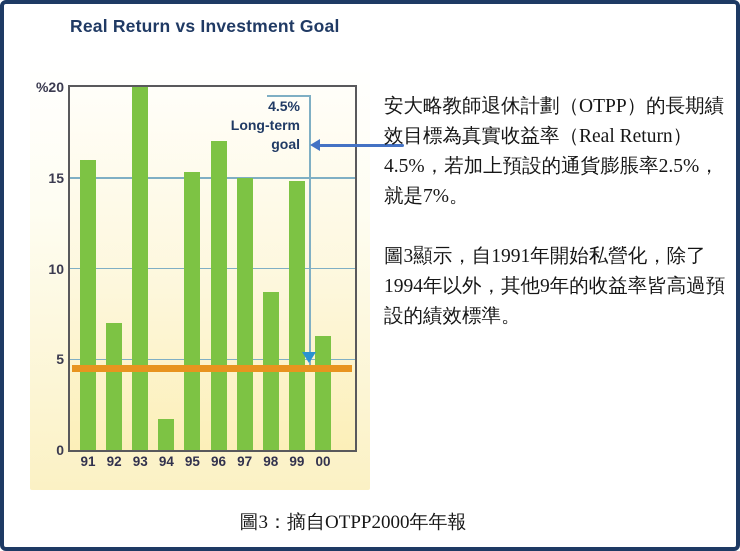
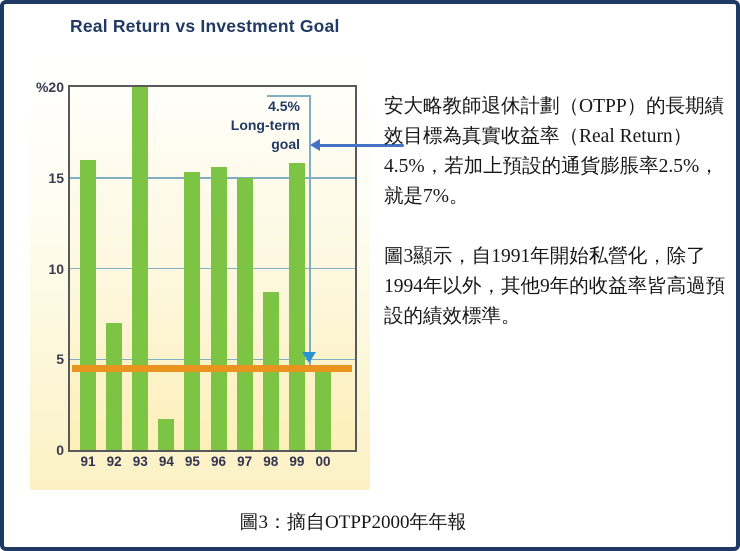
96: 17.0 -> 15.6
99: 14.8 -> 15.8
00: 6.3 -> 4.5
